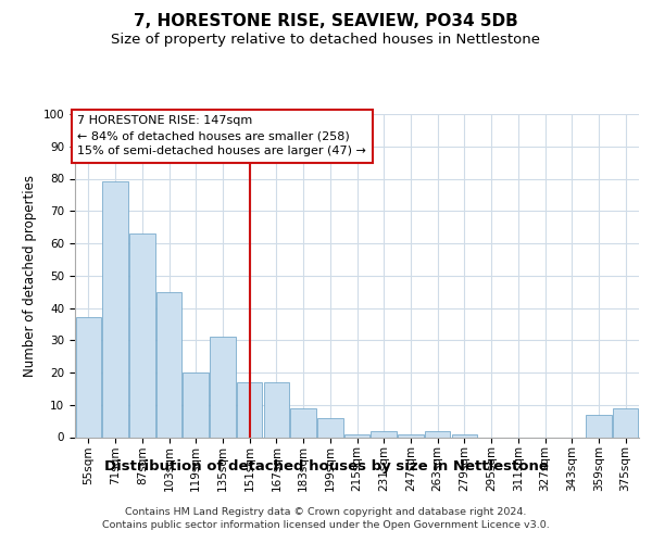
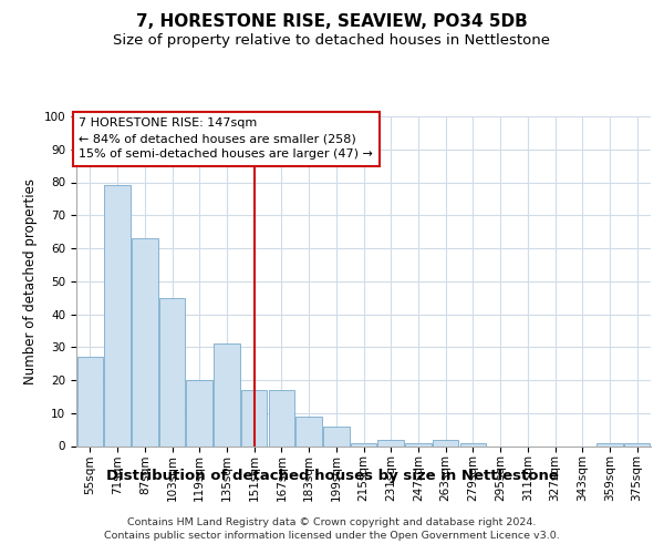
55sqm: 37 -> 27
359sqm: 7 -> 1
375sqm: 9 -> 1
